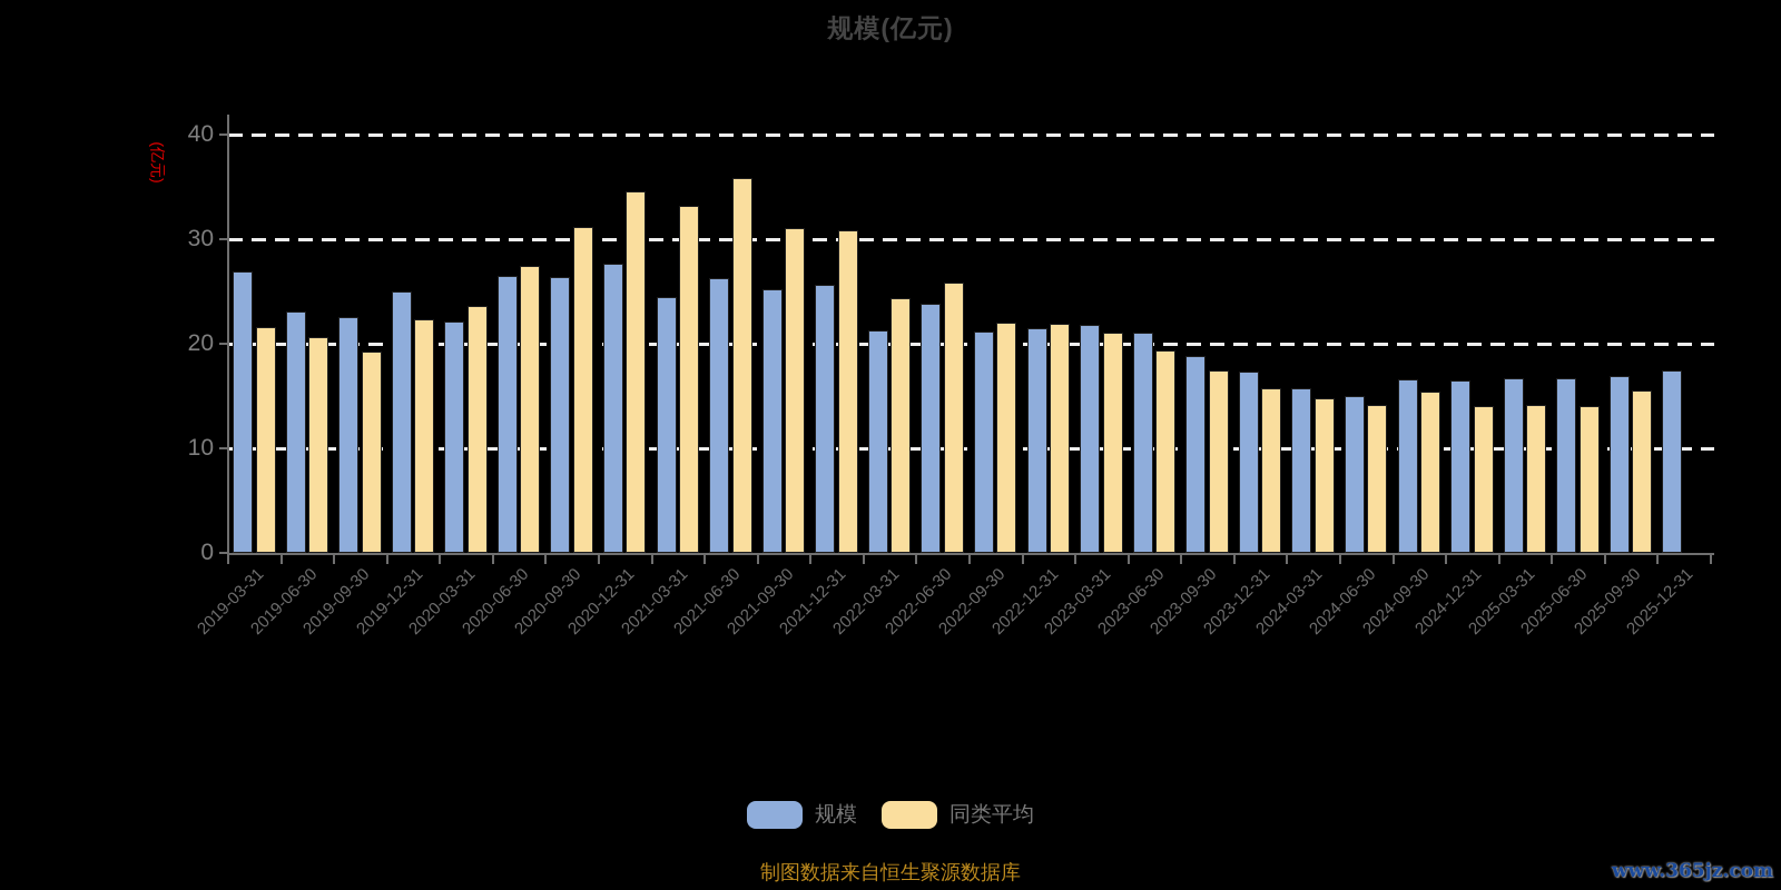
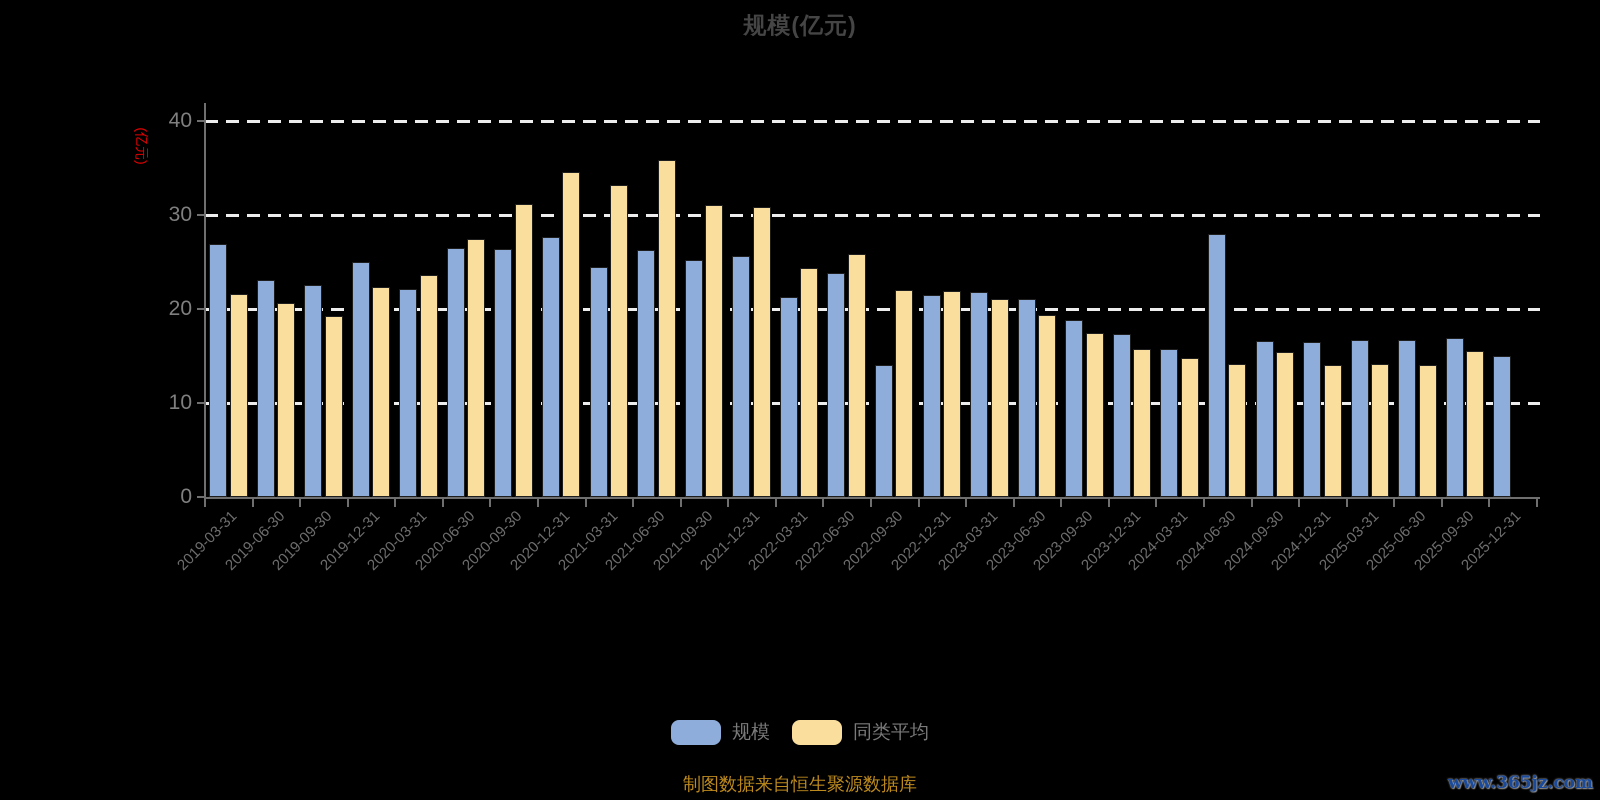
规模/2022-09-30: 21 -> 14
规模/2024-06-30: 15 -> 28
规模/2025-12-31: 18 -> 15
